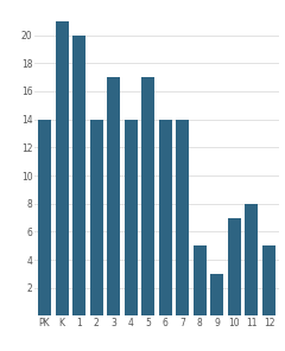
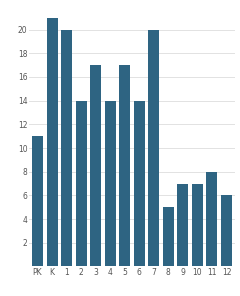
PK: 14 -> 11
7: 14 -> 20
9: 3 -> 7
12: 5 -> 6
